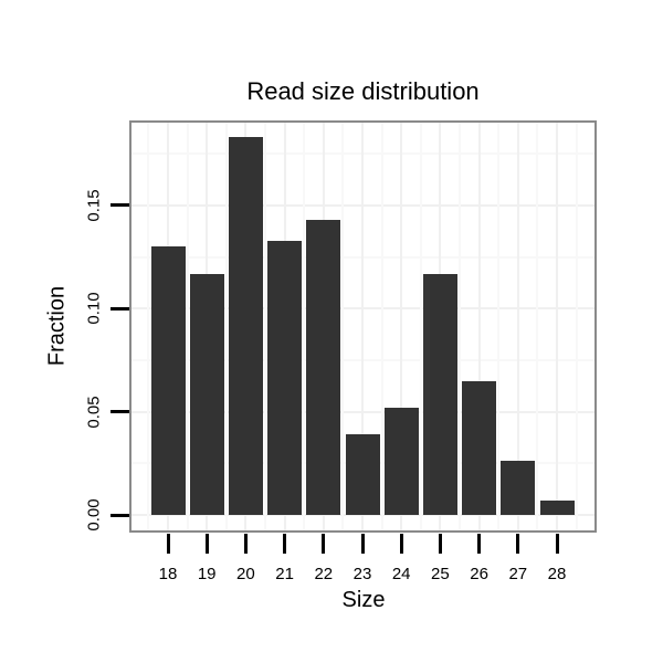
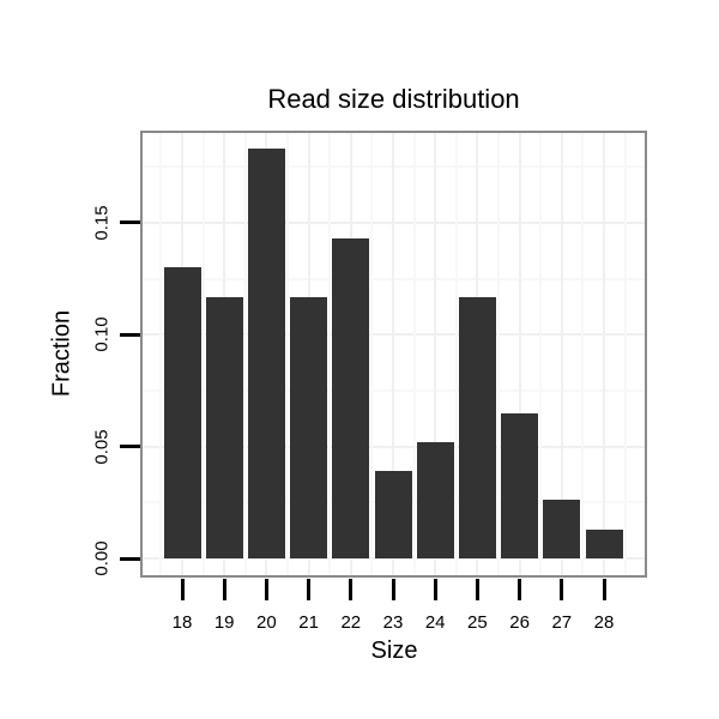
21: 0.133 -> 0.117
28: 0.007 -> 0.013
